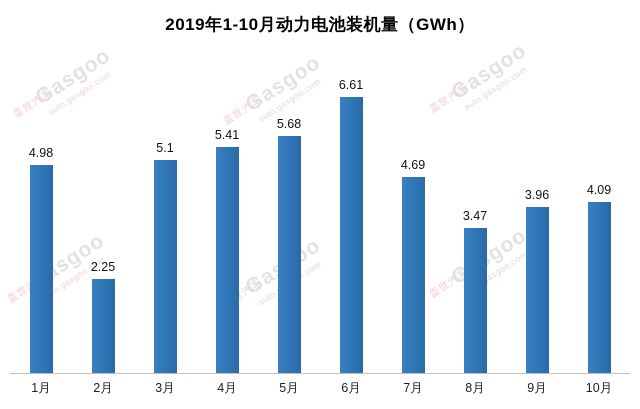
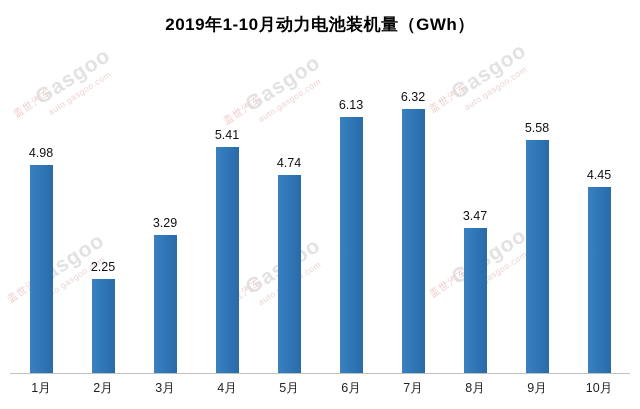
3月: 5.1 -> 3.29
5月: 5.68 -> 4.74
6月: 6.61 -> 6.13
7月: 4.69 -> 6.32
9月: 3.96 -> 5.58
10月: 4.09 -> 4.45
